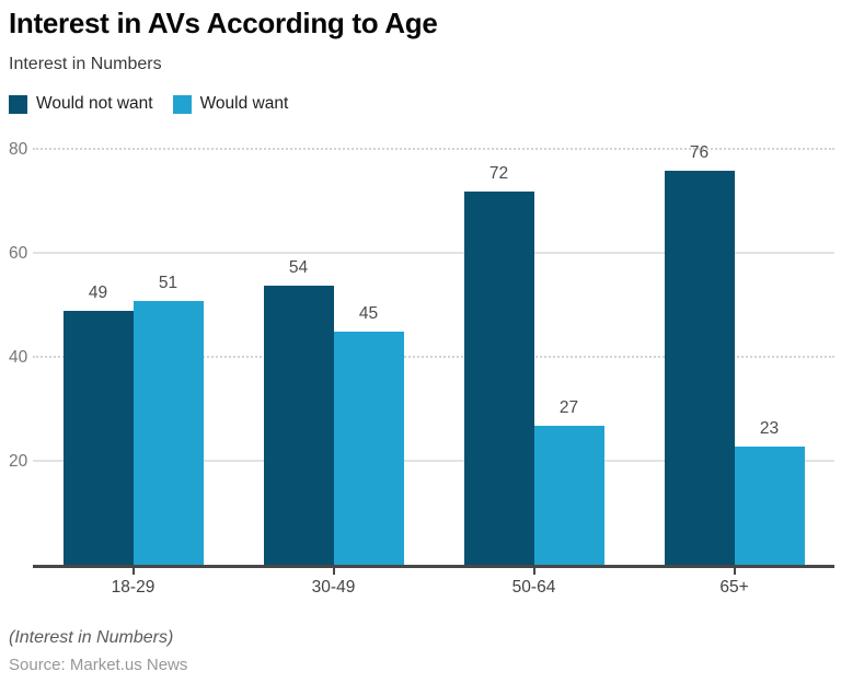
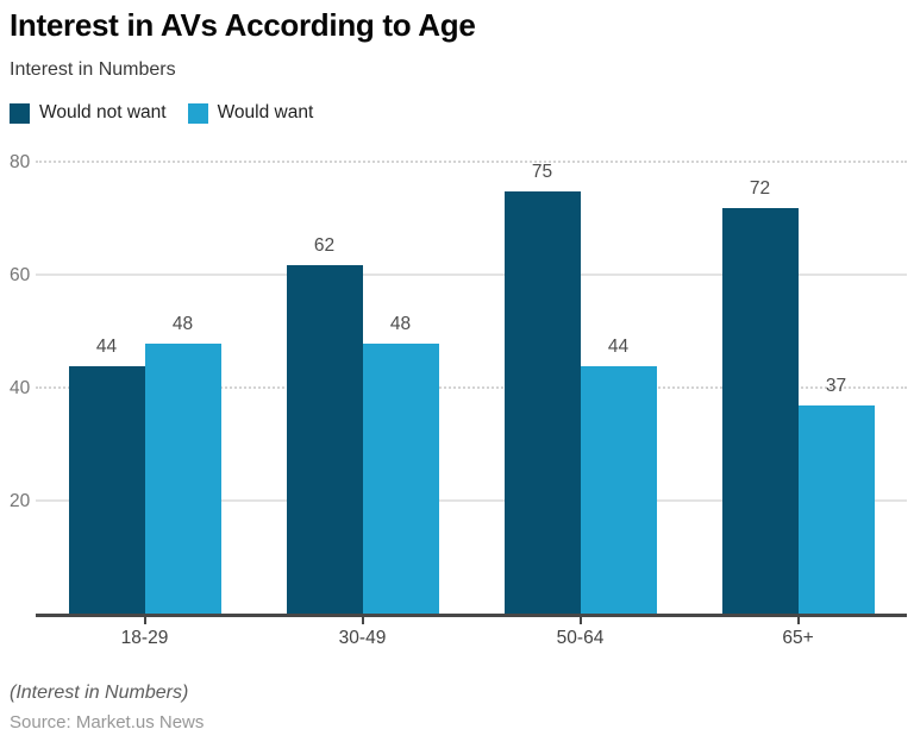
Would not want/18-29: 49 -> 44
Would want/18-29: 51 -> 48
Would not want/30-49: 54 -> 62
Would want/30-49: 45 -> 48
Would not want/50-64: 72 -> 75
Would want/50-64: 27 -> 44
Would not want/65+: 76 -> 72
Would want/65+: 23 -> 37
